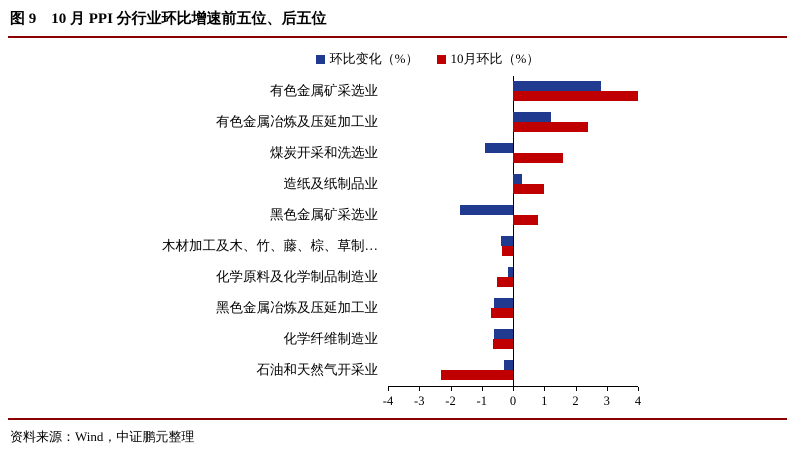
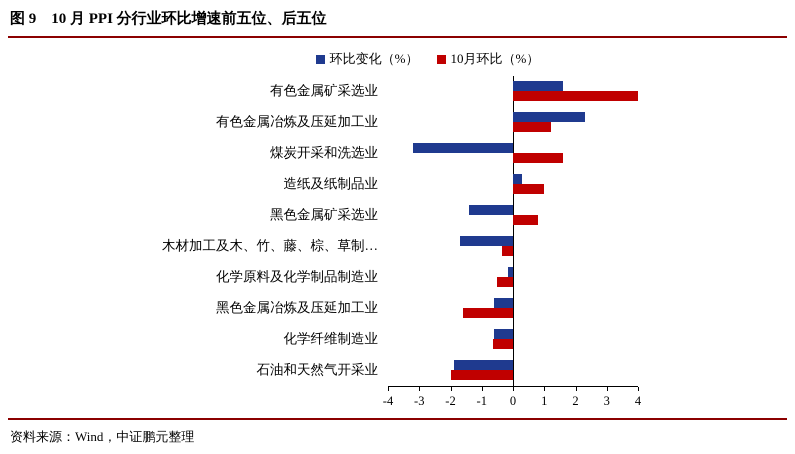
环比变化（%）/有色金属矿采选业: 2.8 -> 1.6
环比变化（%）/有色金属冶炼及压延加工业: 1.2 -> 2.3
10月环比（%）/有色金属冶炼及压延加工业: 2.4 -> 1.2
环比变化（%）/煤炭开采和洗选业: -0.9 -> -3.2
环比变化（%）/黑色金属矿采选业: -1.7 -> -1.4
环比变化（%）/木材加工及木、竹、藤、棕、草制…: -0.4 -> -1.7
10月环比（%）/黑色金属冶炼及压延加工业: -0.7 -> -1.6
环比变化（%）/石油和天然气开采业: -0.3 -> -1.9
10月环比（%）/石油和天然气开采业: -2.3 -> -2.0
